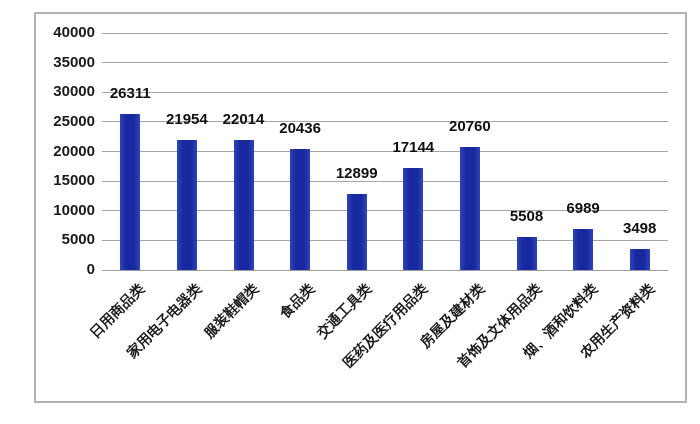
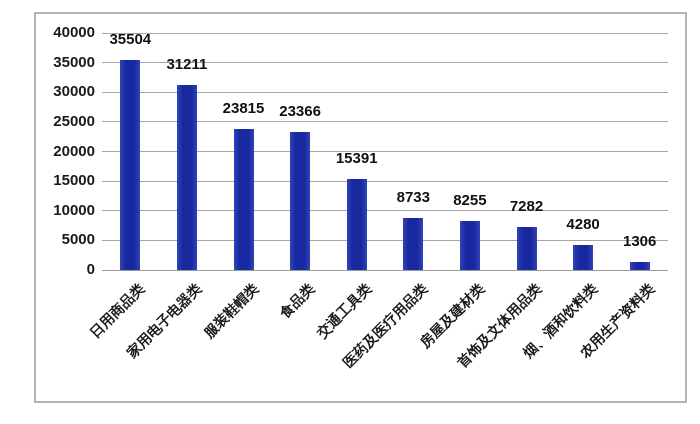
日用商品类: 26311 -> 35504
家用电子电器类: 21954 -> 31211
服装鞋帽类: 22014 -> 23815
食品类: 20436 -> 23366
交通工具类: 12899 -> 15391
医药及医疗用品类: 17144 -> 8733
房屋及建材类: 20760 -> 8255
首饰及文体用品类: 5508 -> 7282
烟、酒和饮料类: 6989 -> 4280
农用生产资料类: 3498 -> 1306
